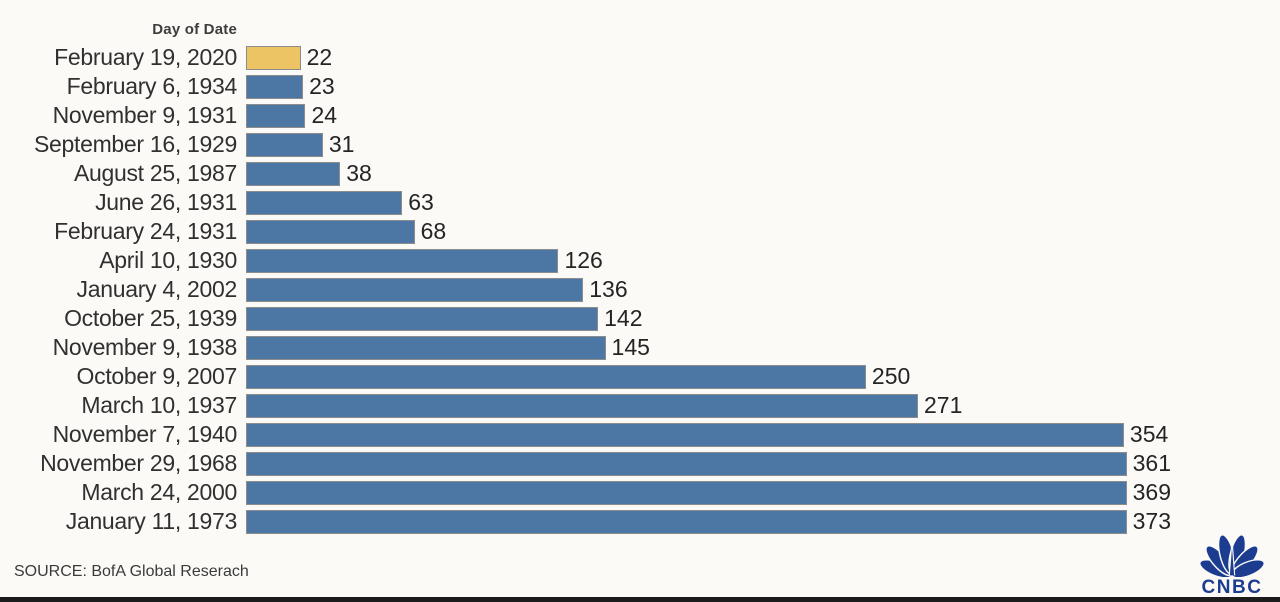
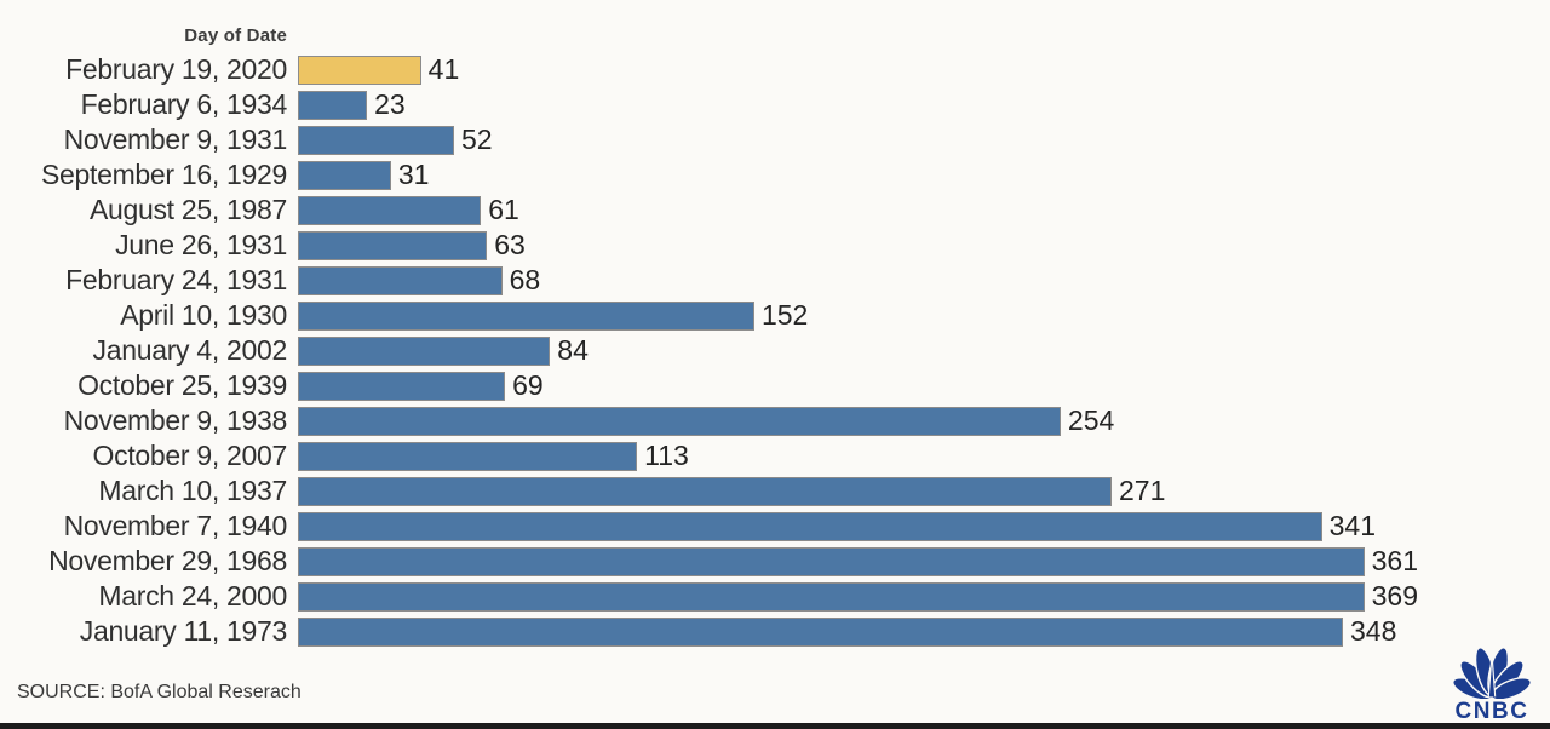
February 19, 2020: 22 -> 41
November 9, 1931: 24 -> 52
August 25, 1987: 38 -> 61
April 10, 1930: 126 -> 152
January 4, 2002: 136 -> 84
October 25, 1939: 142 -> 69
November 9, 1938: 145 -> 254
October 9, 2007: 250 -> 113
November 7, 1940: 354 -> 341
January 11, 1973: 373 -> 348
